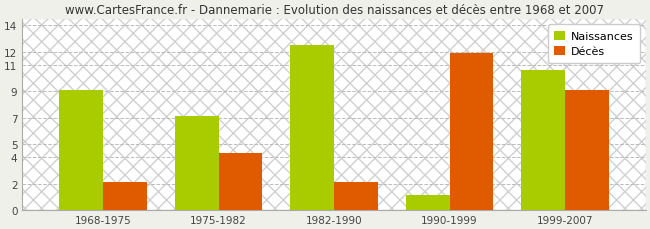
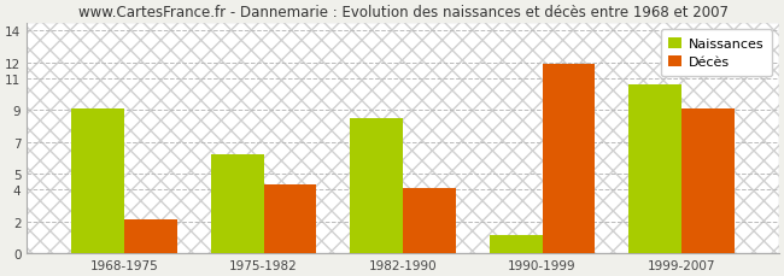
Naissances/1975-1982: 7.1 -> 6.2
Naissances/1982-1990: 12.5 -> 8.5
Décès/1982-1990: 2.1 -> 4.1
